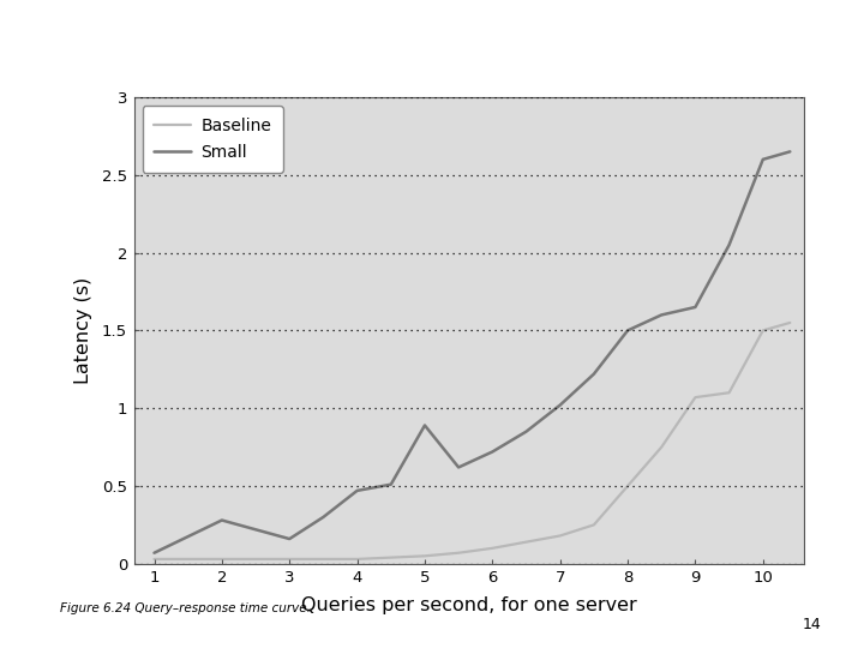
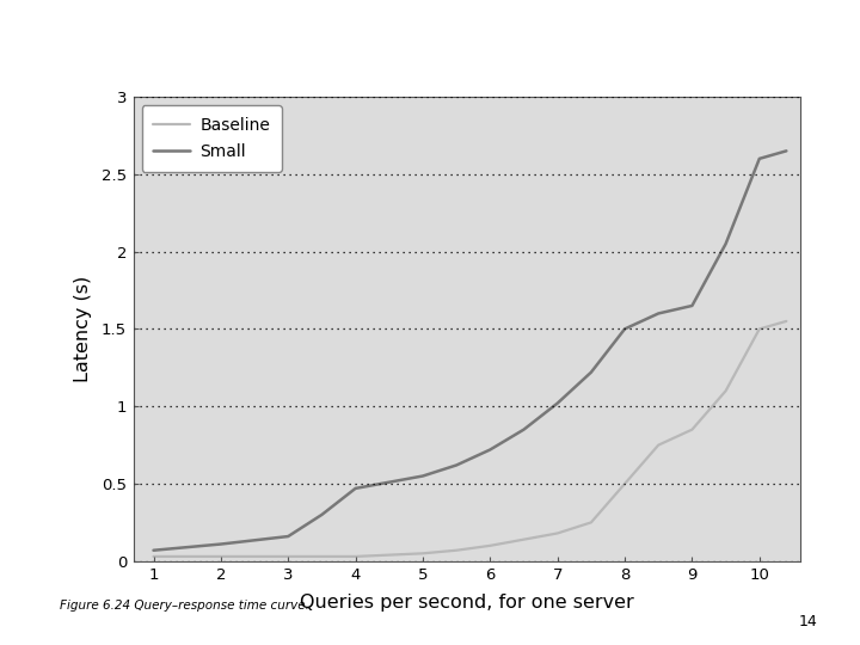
Small/2: 0.28 -> 0.11
Small/5: 0.89 -> 0.55
Baseline/9: 1.07 -> 0.85
